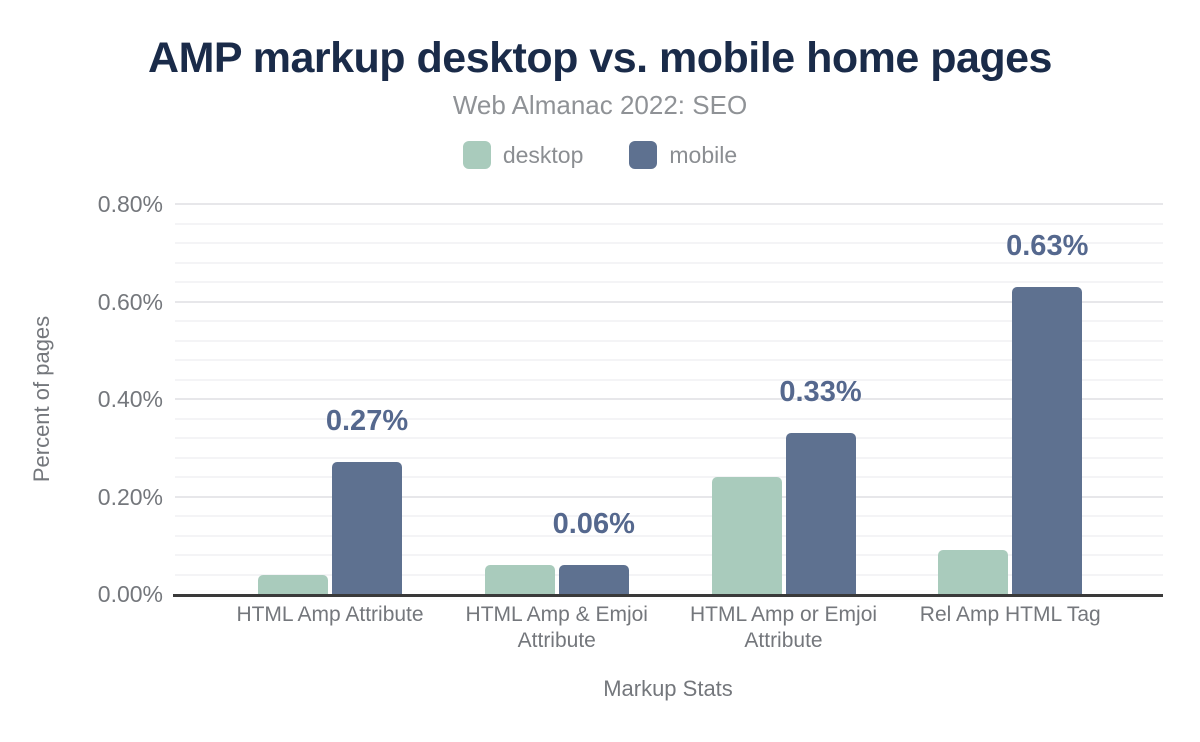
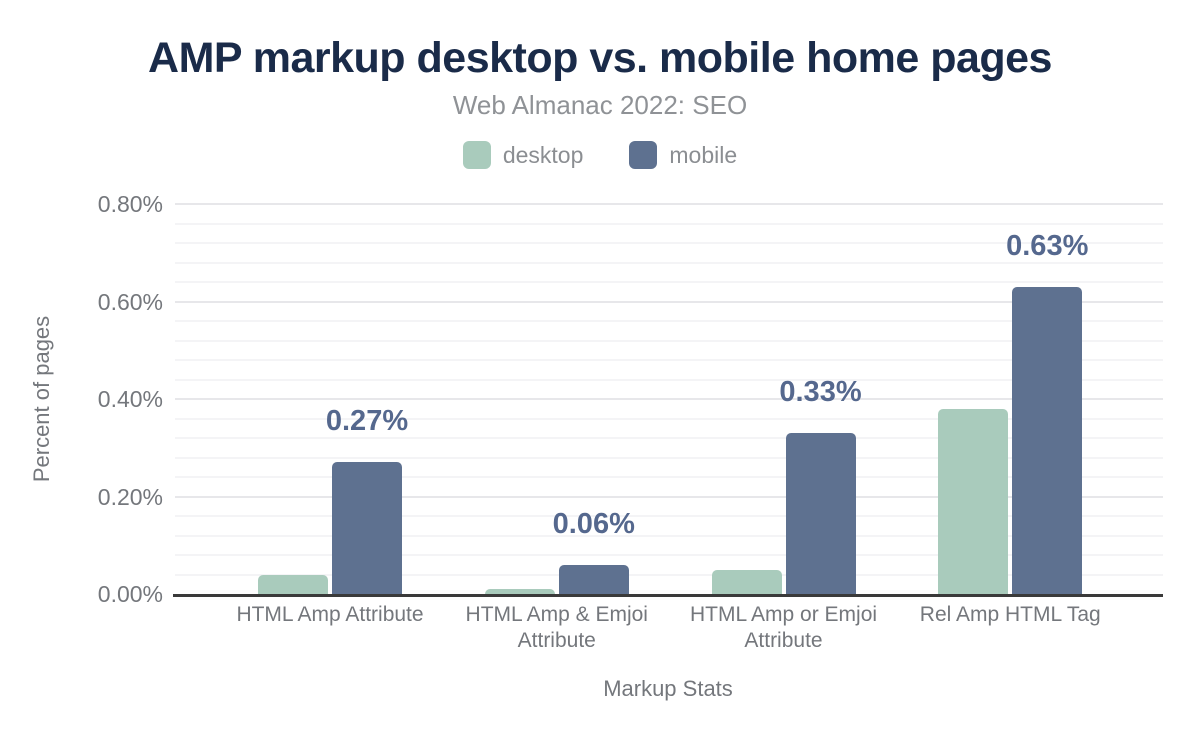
desktop/HTML Amp & Emjoi Attribute: 0.06% -> 0.01%
desktop/HTML Amp or Emjoi Attribute: 0.24% -> 0.05%
desktop/Rel Amp HTML Tag: 0.09% -> 0.38%
